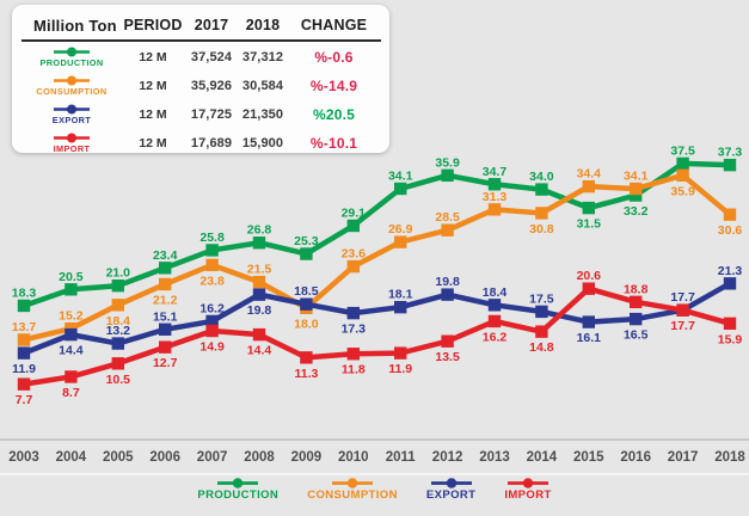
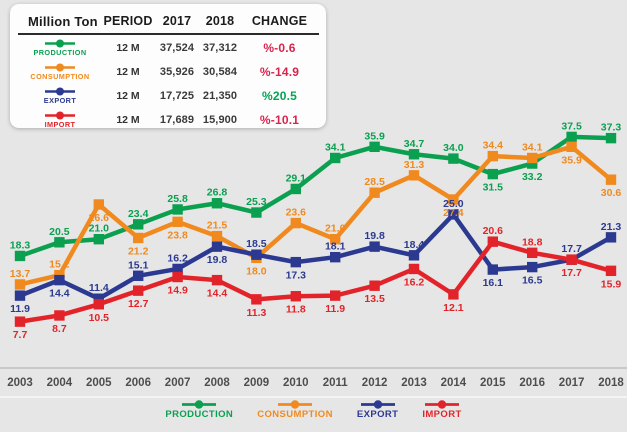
CONSUMPTION/2005: 18.4 -> 26.6
EXPORT/2005: 13.2 -> 11.4
CONSUMPTION/2011: 26.9 -> 21.0
CONSUMPTION/2014: 30.8 -> 27.4
EXPORT/2014: 17.5 -> 25.0
IMPORT/2014: 14.8 -> 12.1
